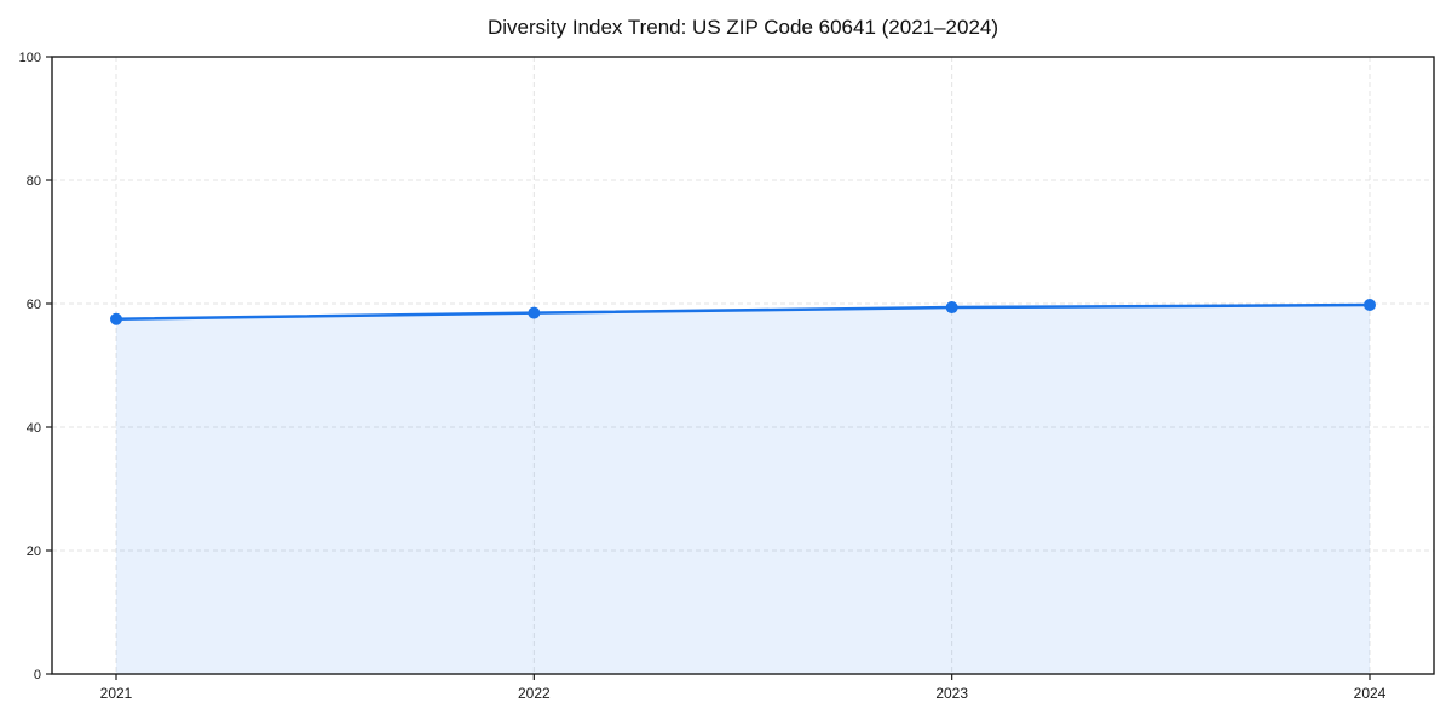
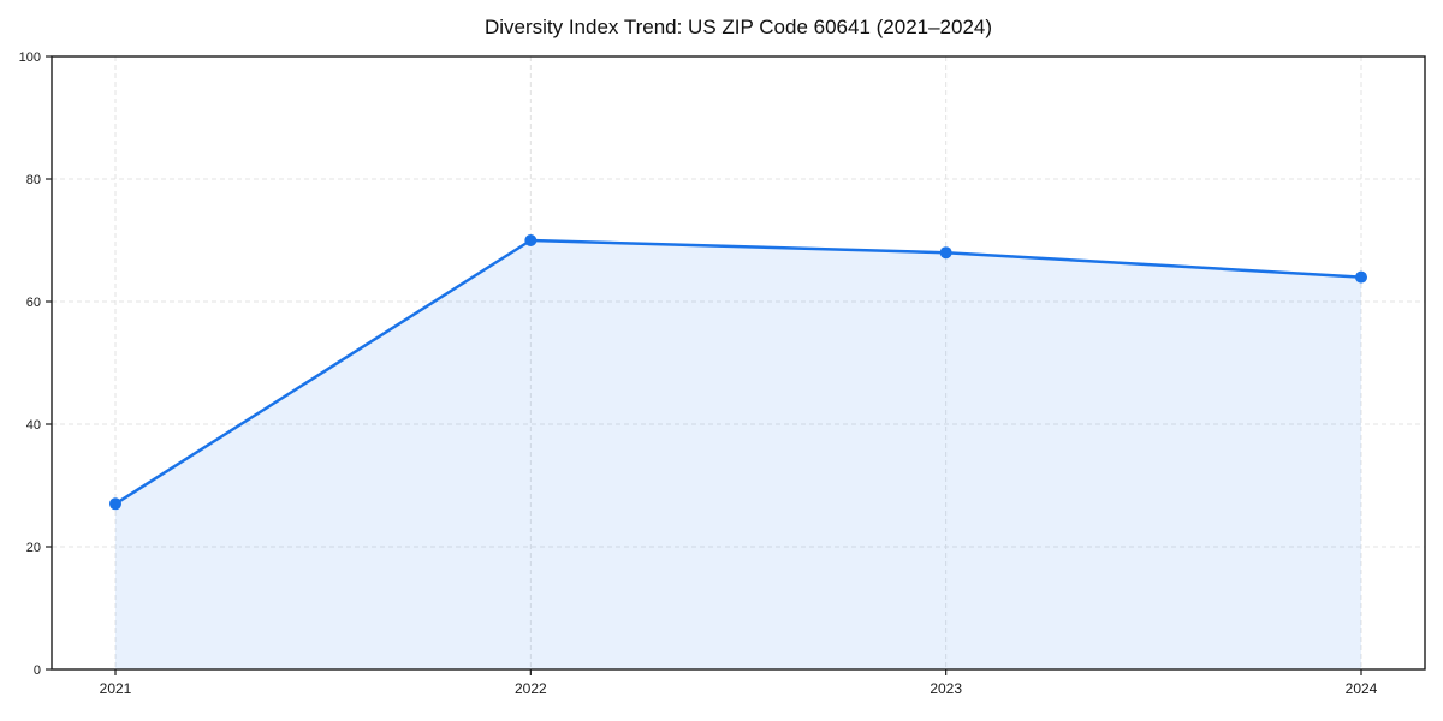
2021: 58 -> 27
2022: 58 -> 70
2023: 59 -> 68
2024: 60 -> 64
